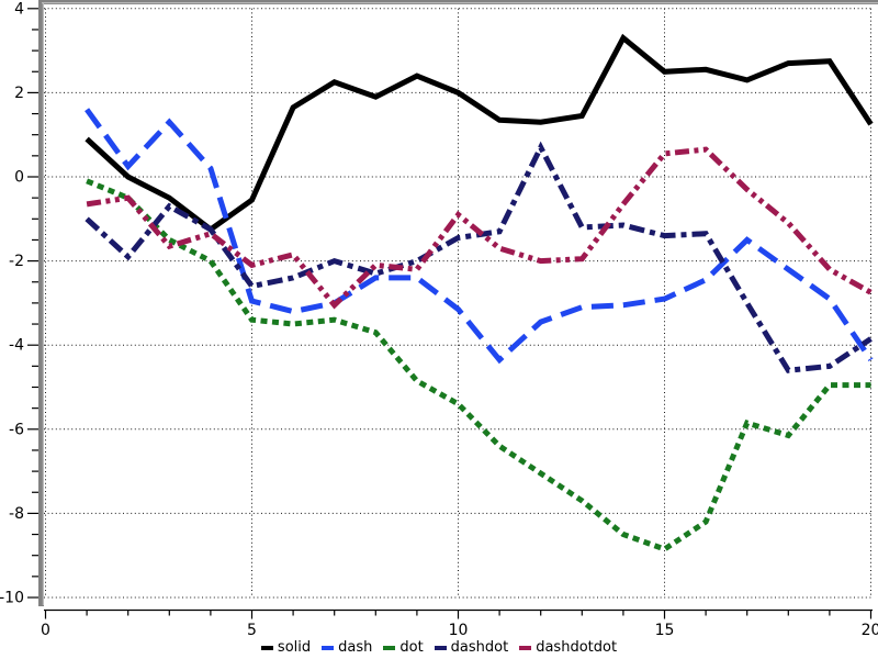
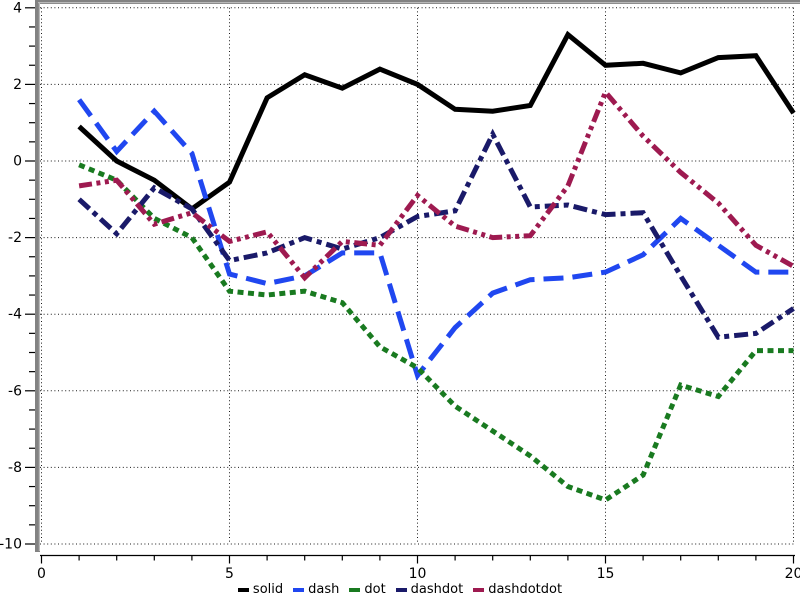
dash/10: -3.1 -> -5.6
dashdotdot/15: 0.6 -> 1.8
dash/20: -4.3 -> -2.9
